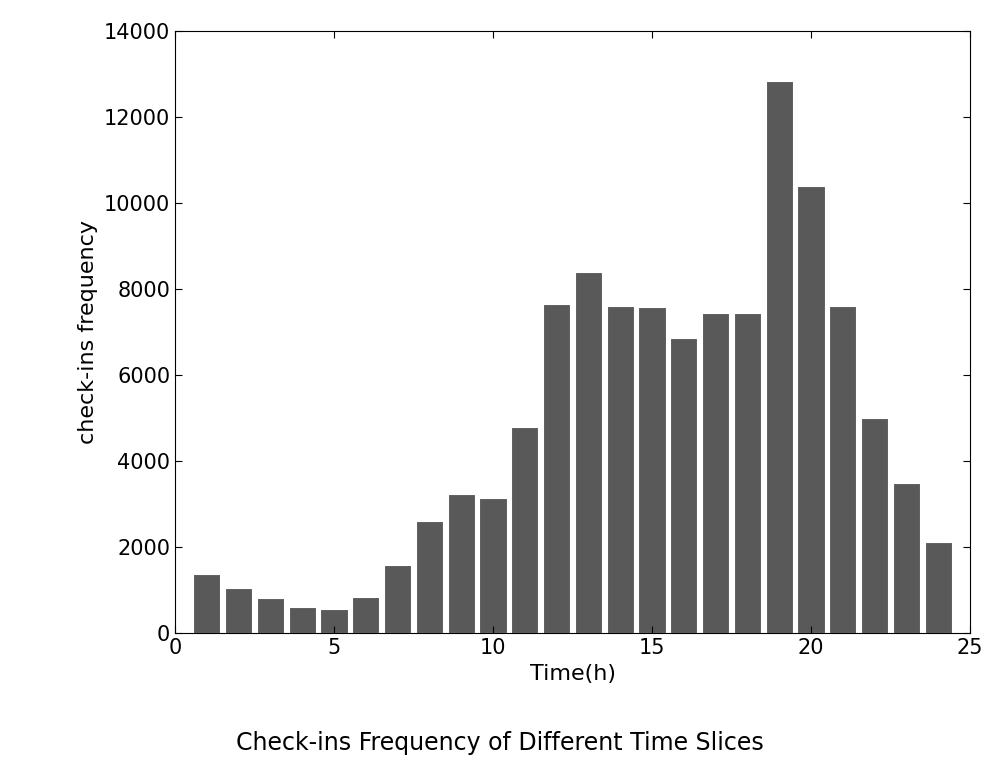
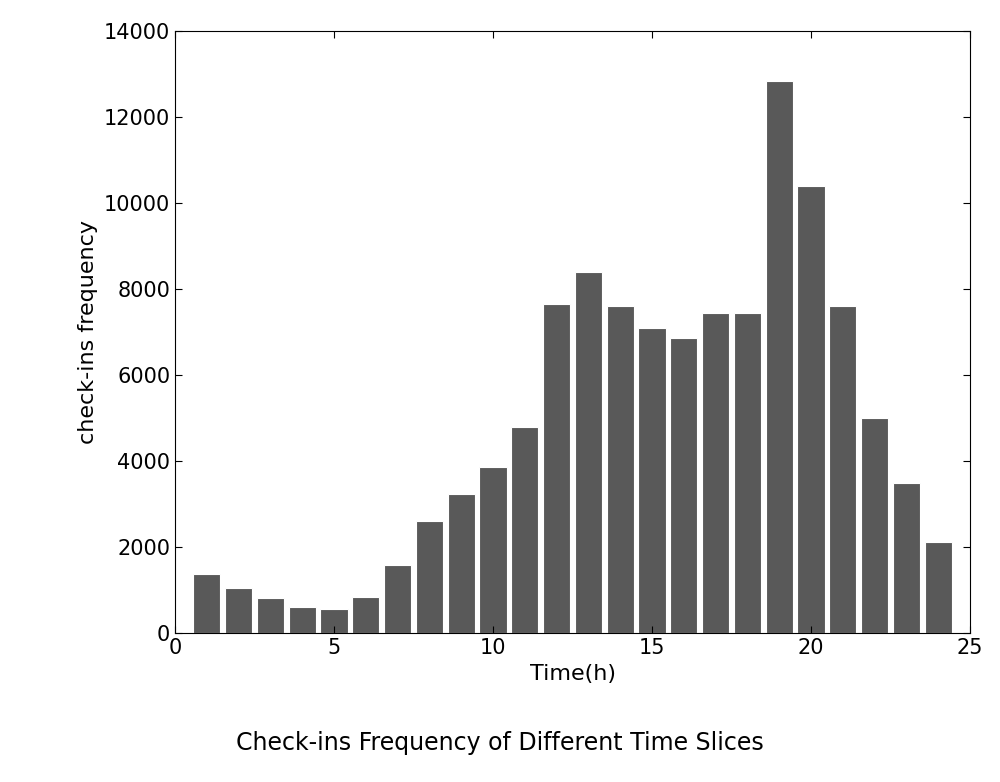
10: 3150 -> 3880
15: 7600 -> 7100
